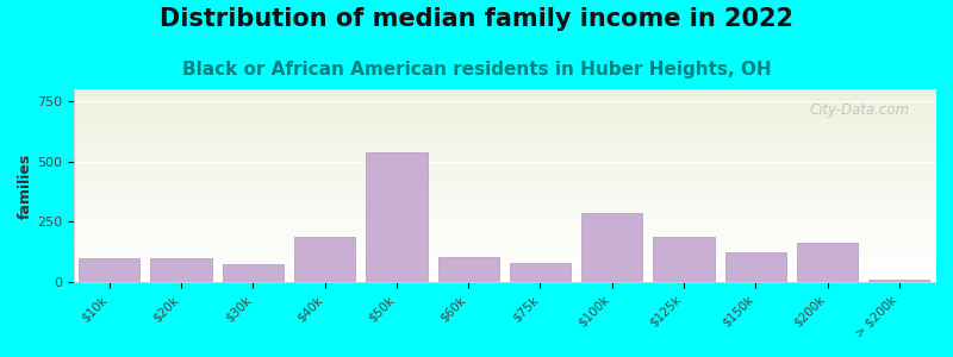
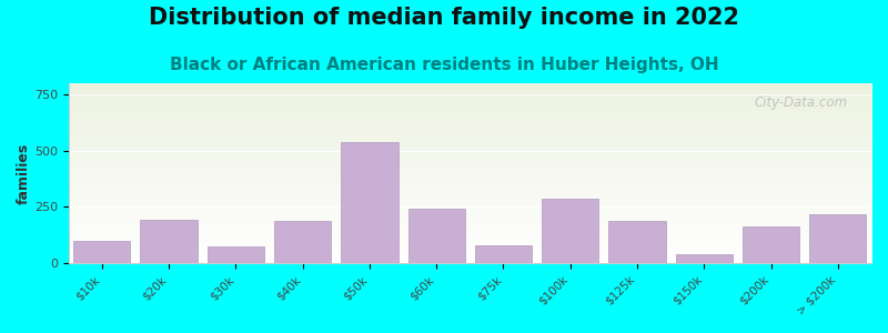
$20k: 100 -> 190
$60k: 105 -> 240
$150k: 125 -> 40
> $200k: 10 -> 215
